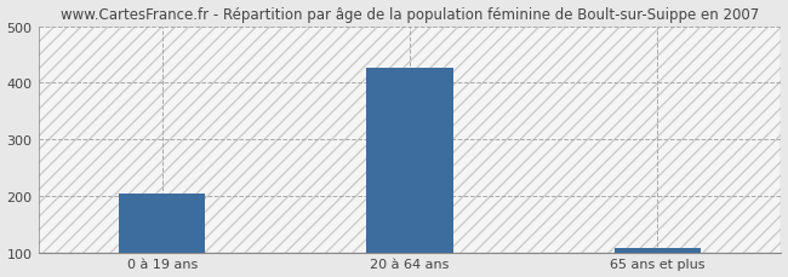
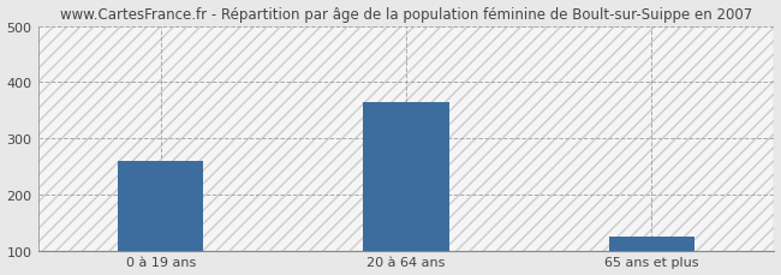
0 à 19 ans: 204 -> 260
20 à 64 ans: 427 -> 365
65 ans et plus: 107 -> 125
